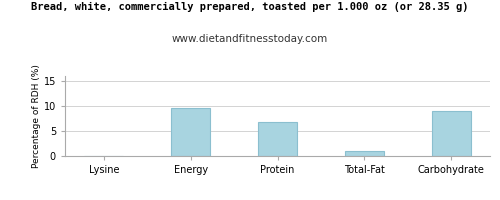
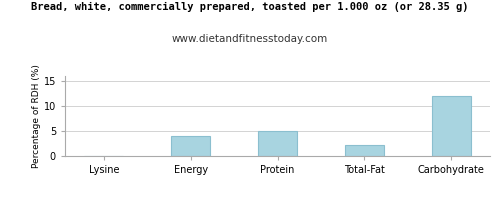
Energy: 9.6 -> 4.0
Protein: 6.8 -> 5.0
Total-Fat: 1.0 -> 2.2
Carbohydrate: 9.0 -> 12.0
